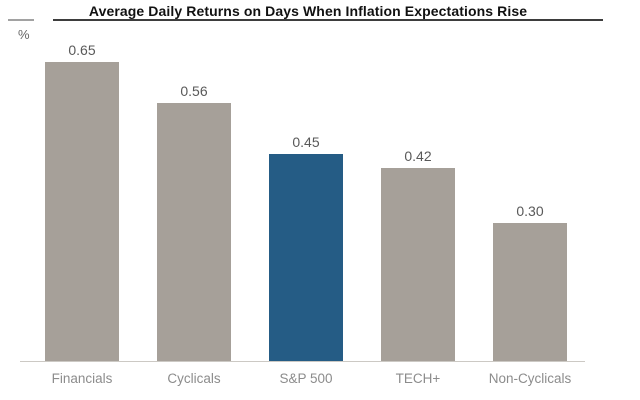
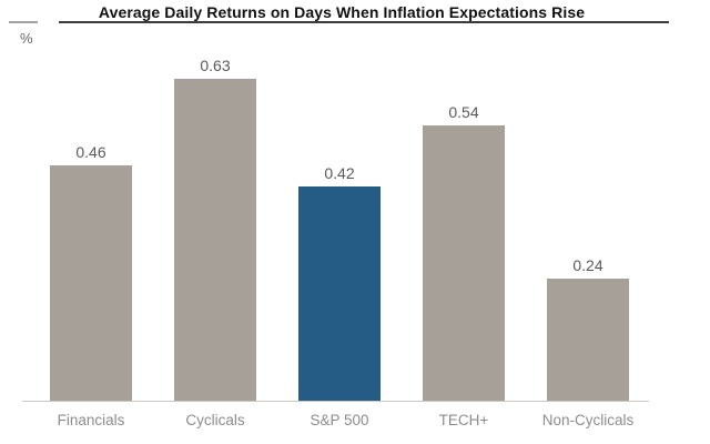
Financials: 0.65 -> 0.46
Cyclicals: 0.56 -> 0.63
S&P 500: 0.45 -> 0.42
TECH+: 0.42 -> 0.54
Non-Cyclicals: 0.30 -> 0.24
